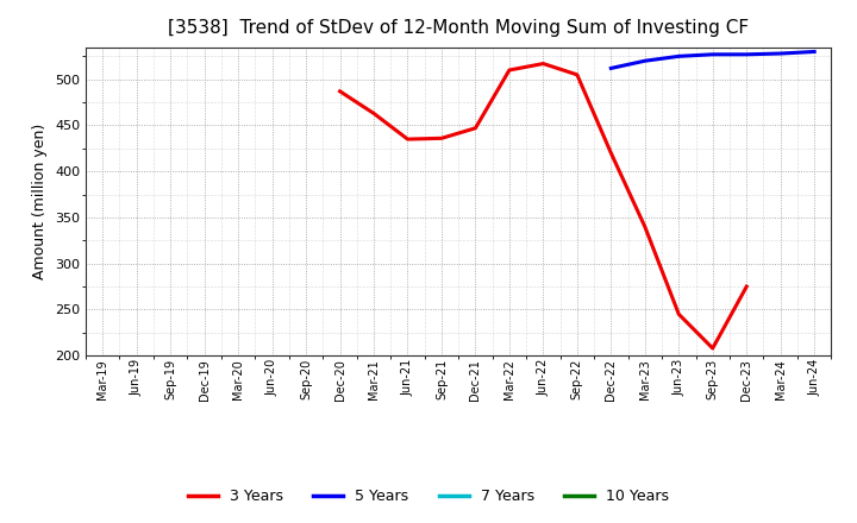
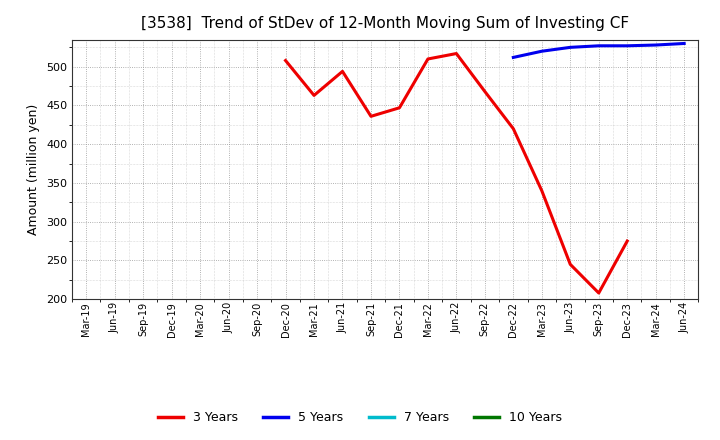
3 Years/Dec-20: 487 -> 508
3 Years/Jun-21: 435 -> 494
3 Years/Sep-22: 505 -> 468
